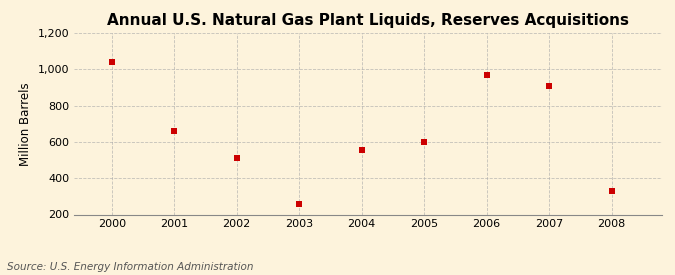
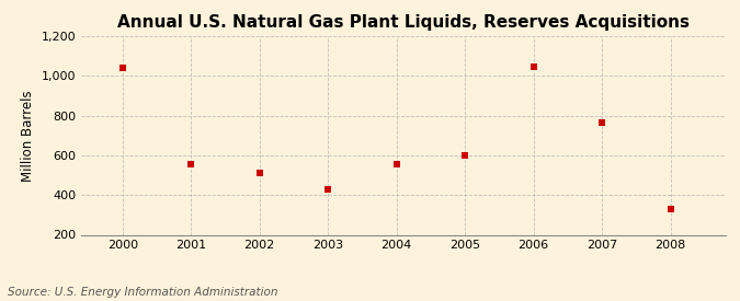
2001: 660 -> 560
2003: 260 -> 430
2006: 970 -> 1,040
2007: 910 -> 760
